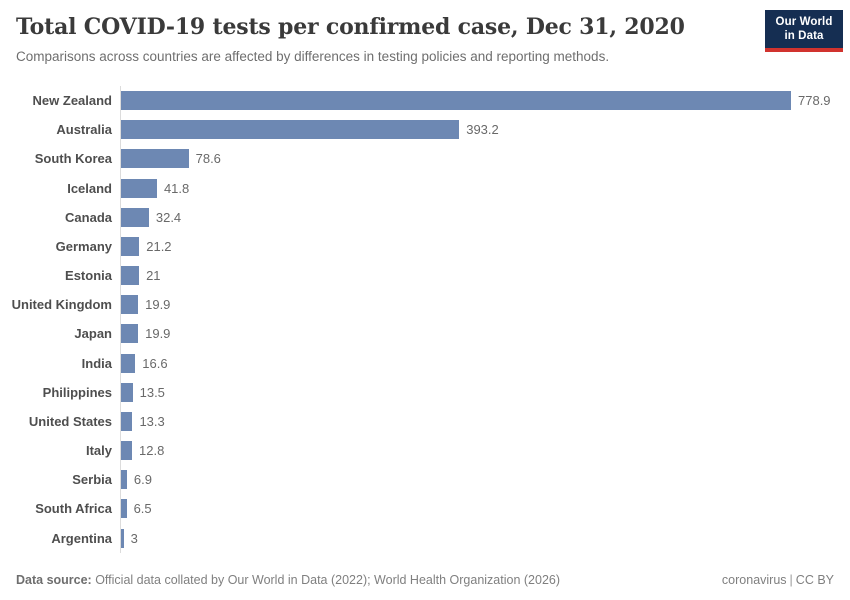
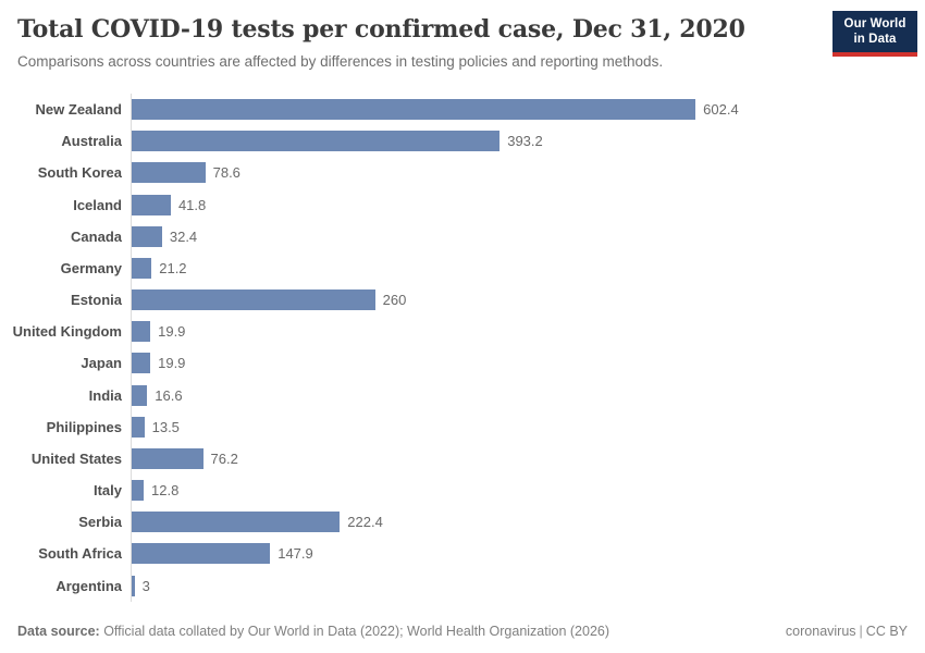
New Zealand: 778.9 -> 602.4
Estonia: 21 -> 260
United States: 13.3 -> 76.2
Serbia: 6.9 -> 222.4
South Africa: 6.5 -> 147.9
